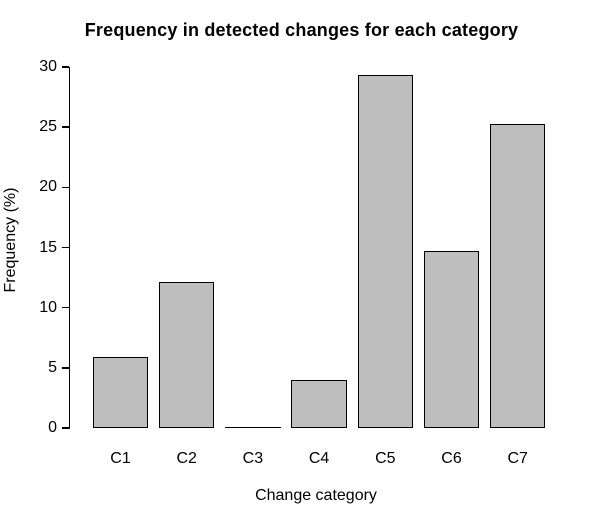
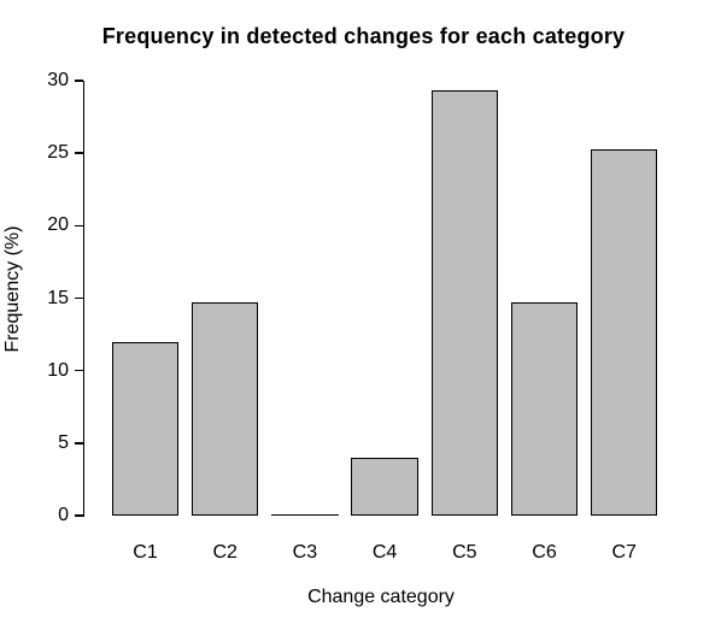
C1: 5.9 -> 12.0
C2: 12.1 -> 14.7
